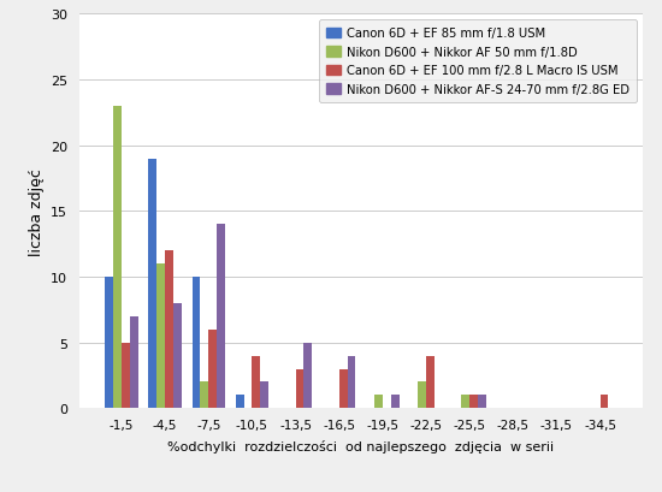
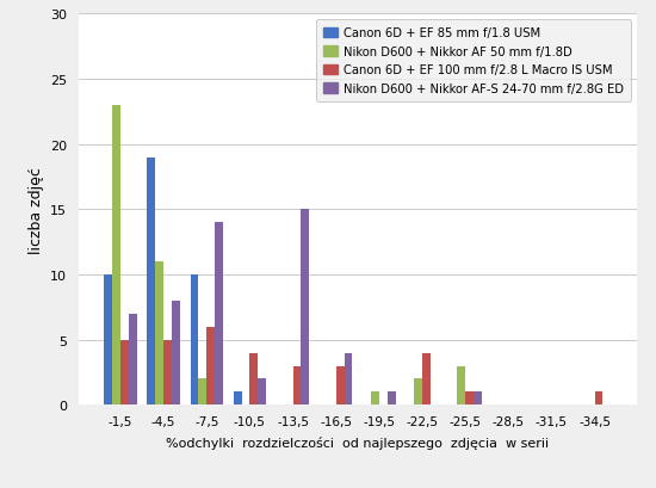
Canon 6D + EF 100 mm f/2.8 L Macro IS USM/-4,5: 12 -> 5
Nikon D600 + Nikkor AF-S 24-70 mm f/2.8G ED/-13,5: 5 -> 15
Nikon D600 + Nikkor AF 50 mm f/1.8D/-25,5: 1 -> 3
